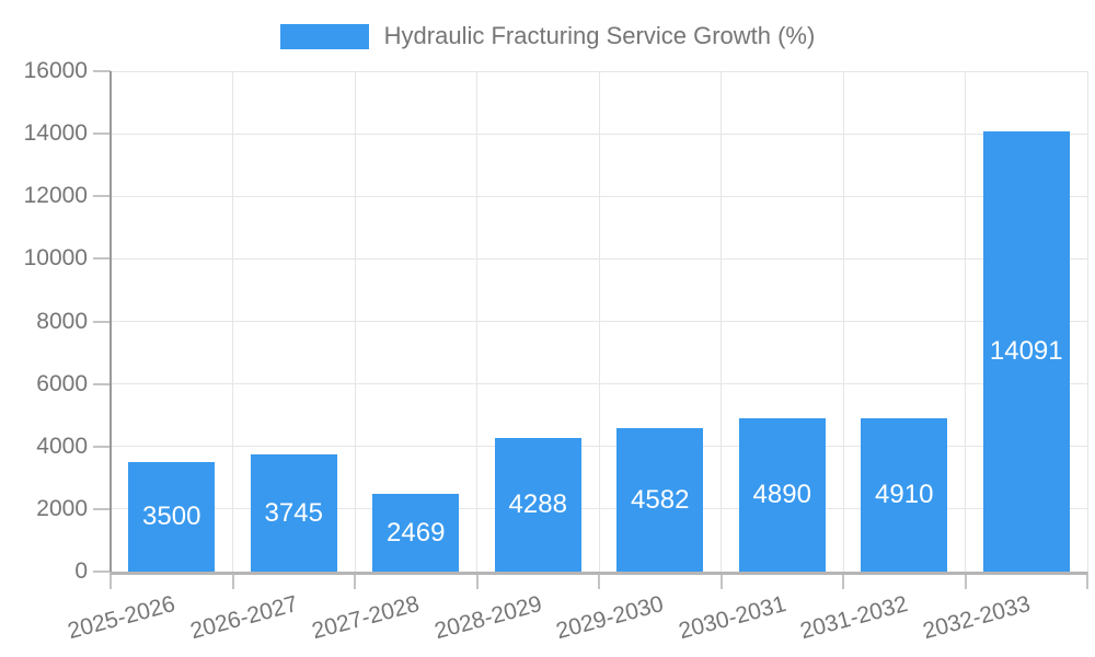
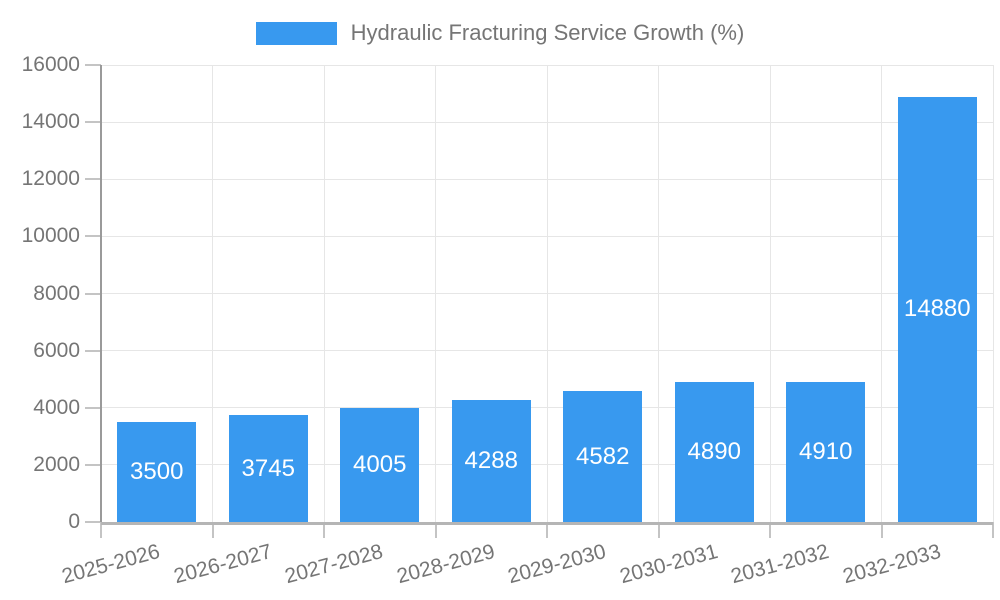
2027-2028: 2469 -> 4005
2032-2033: 14091 -> 14880
